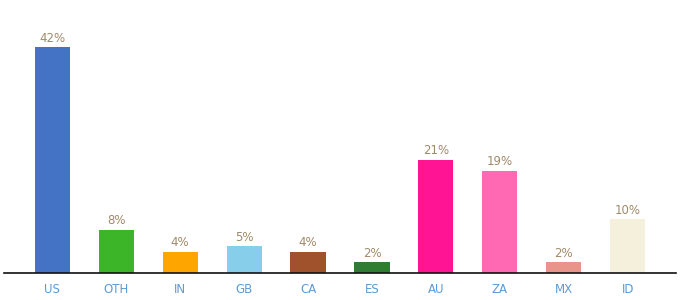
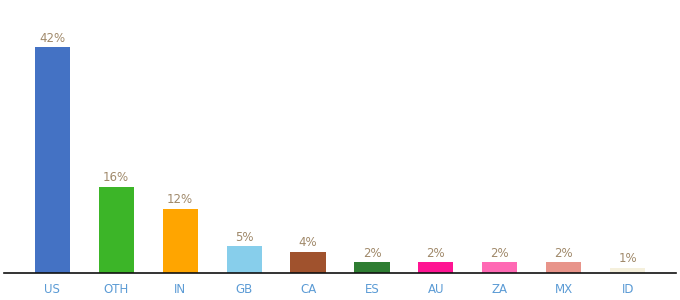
OTH: 8% -> 16%
IN: 4% -> 12%
AU: 21% -> 2%
ZA: 19% -> 2%
ID: 10% -> 1%
